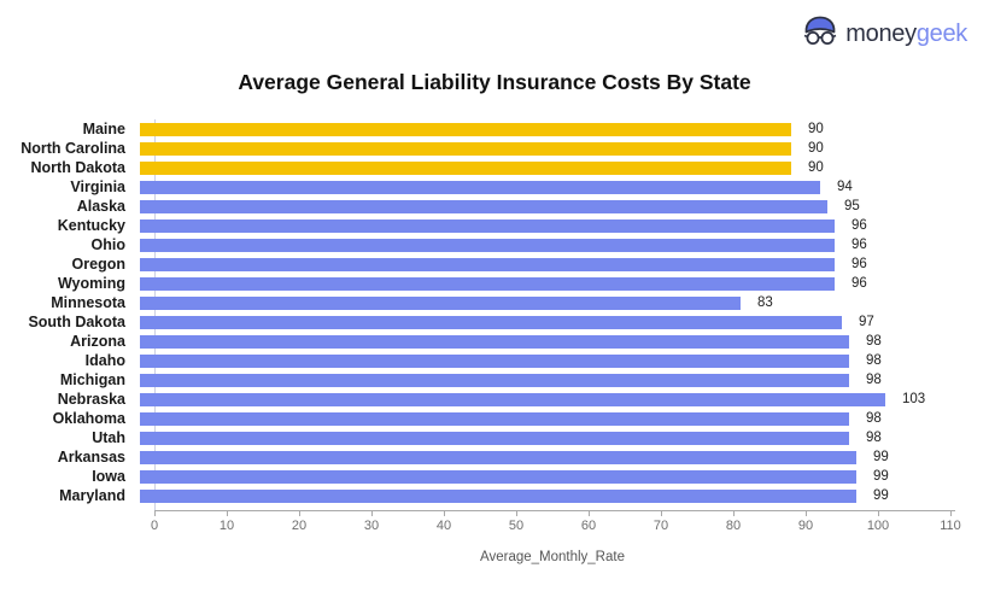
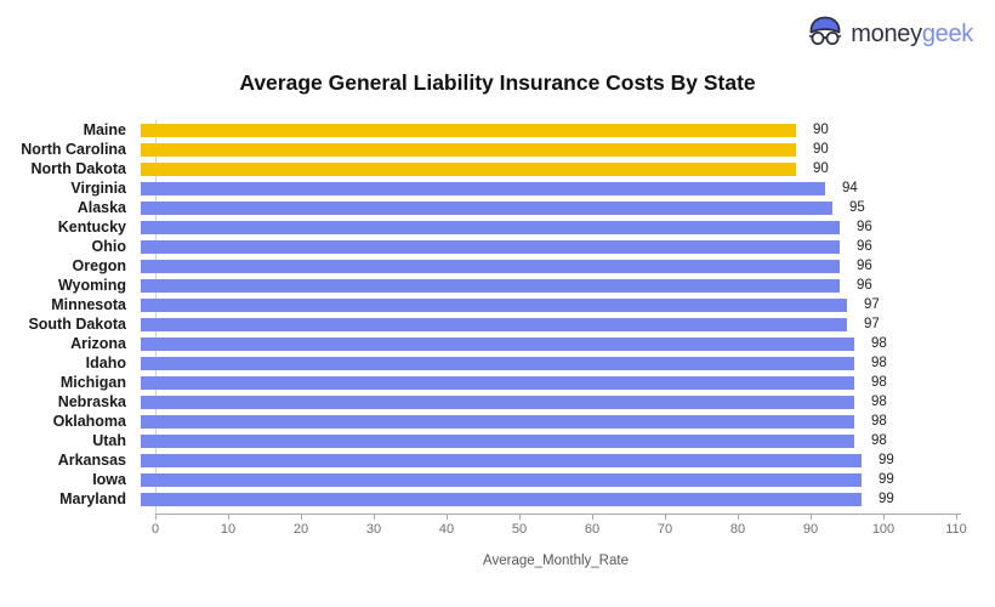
Minnesota: 83 -> 97
Nebraska: 103 -> 98
